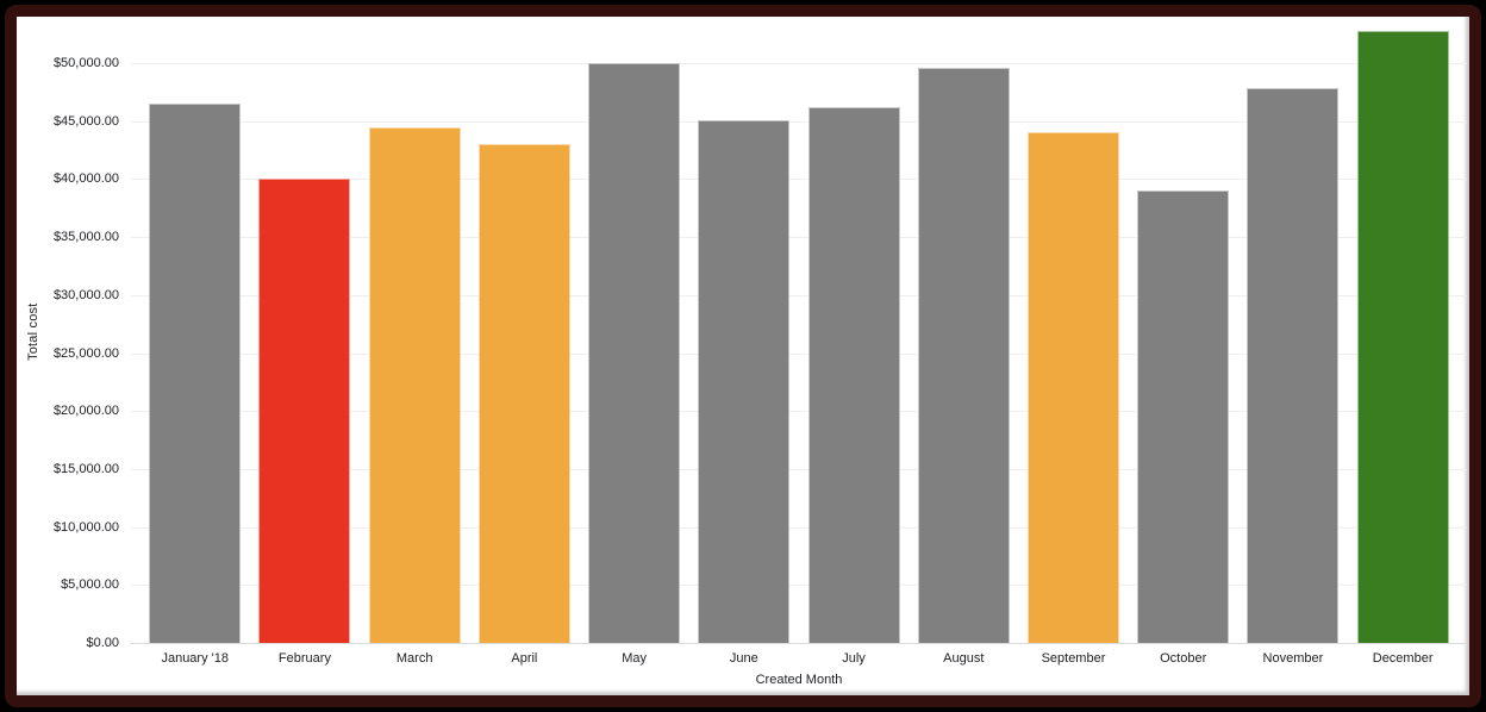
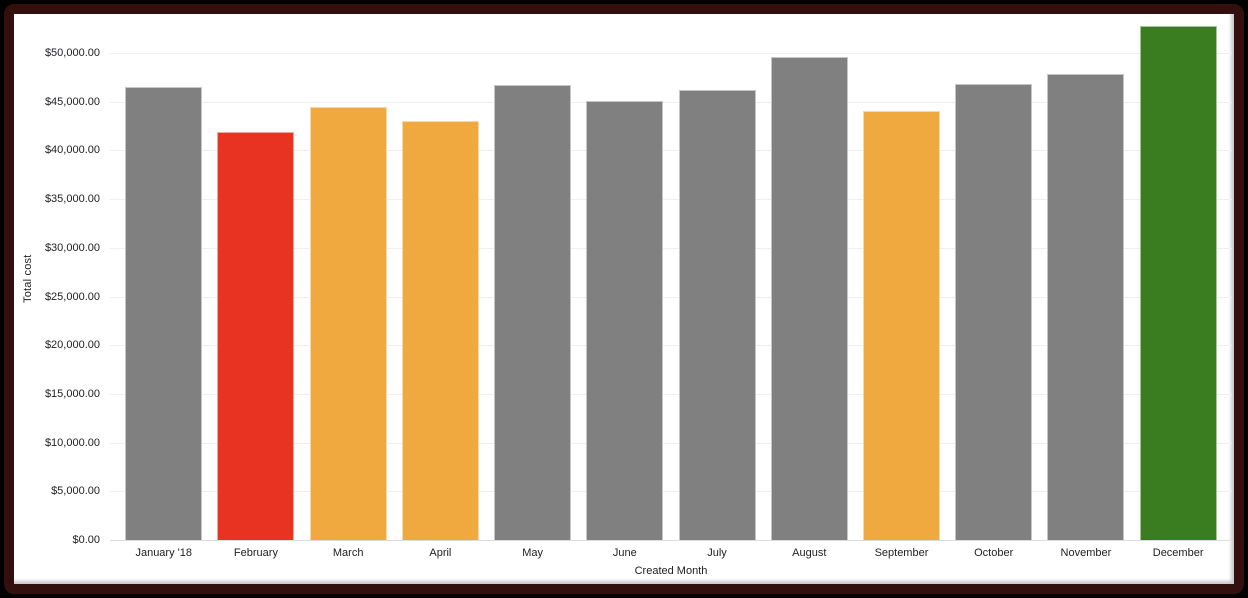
February: $40000 -> $42000
May: $50000 -> $47000
October: $39000 -> $47000
